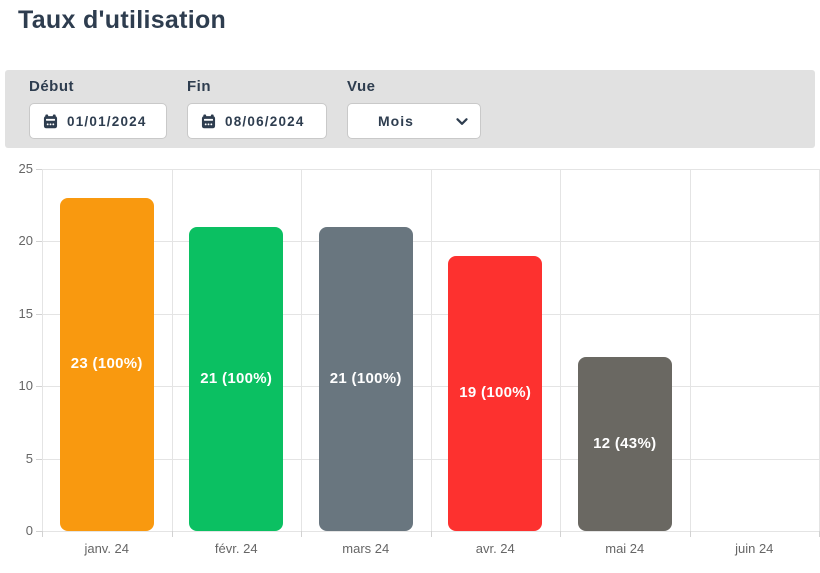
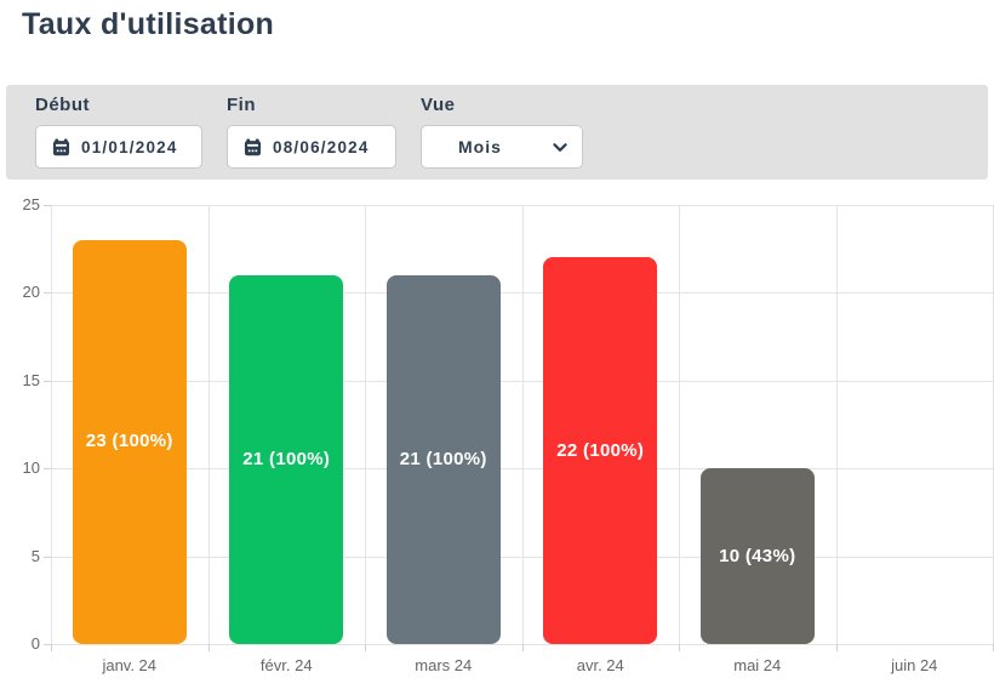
avr. 24: 19 -> 22
mai 24: 12 -> 10
